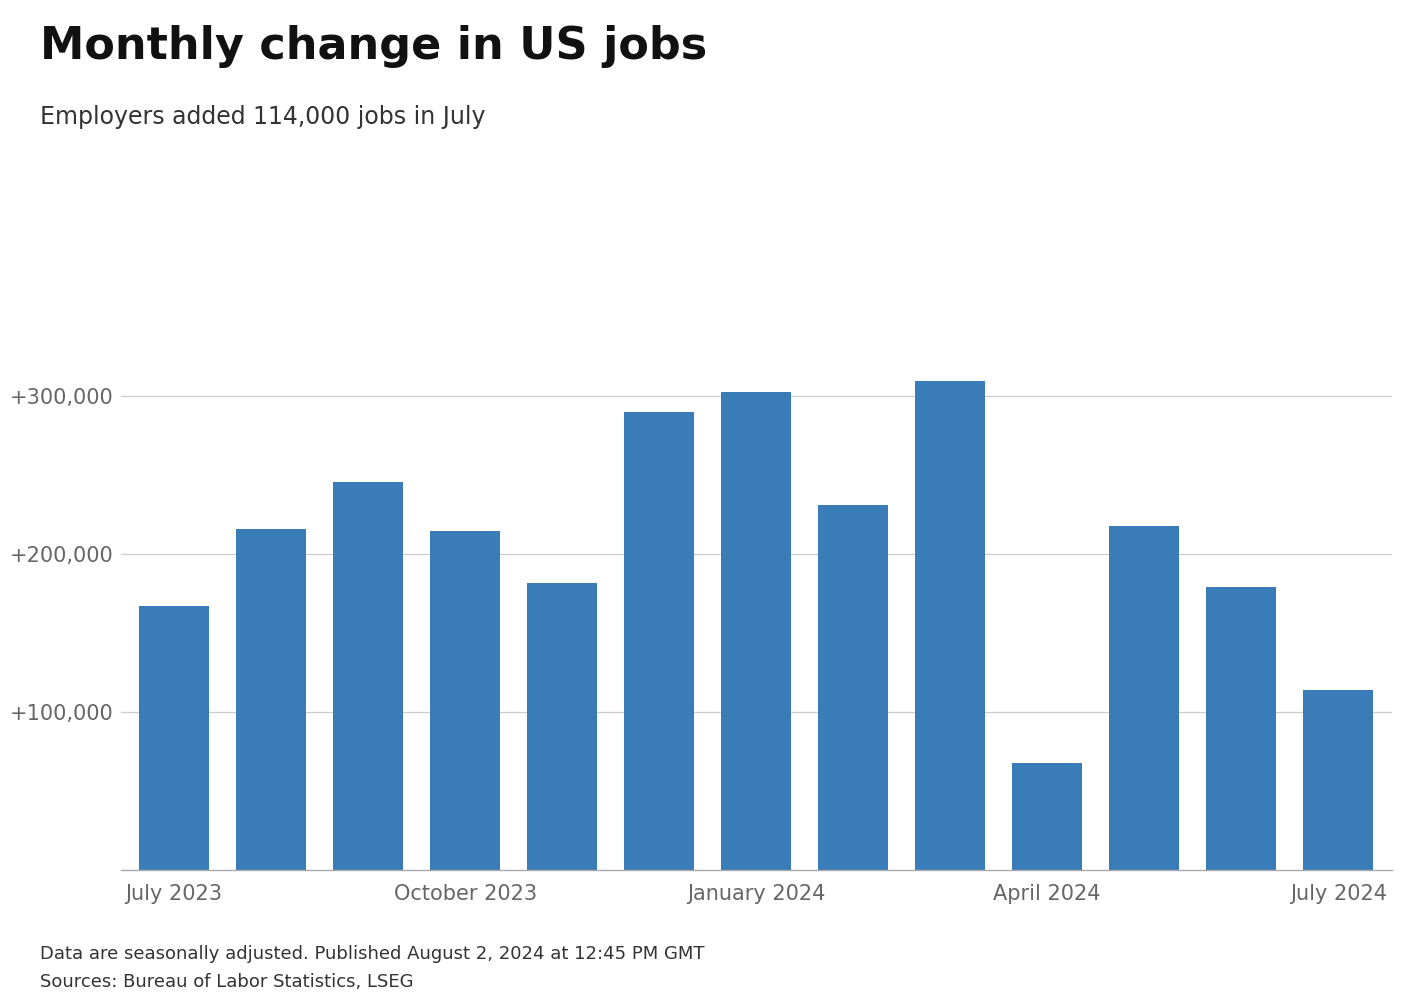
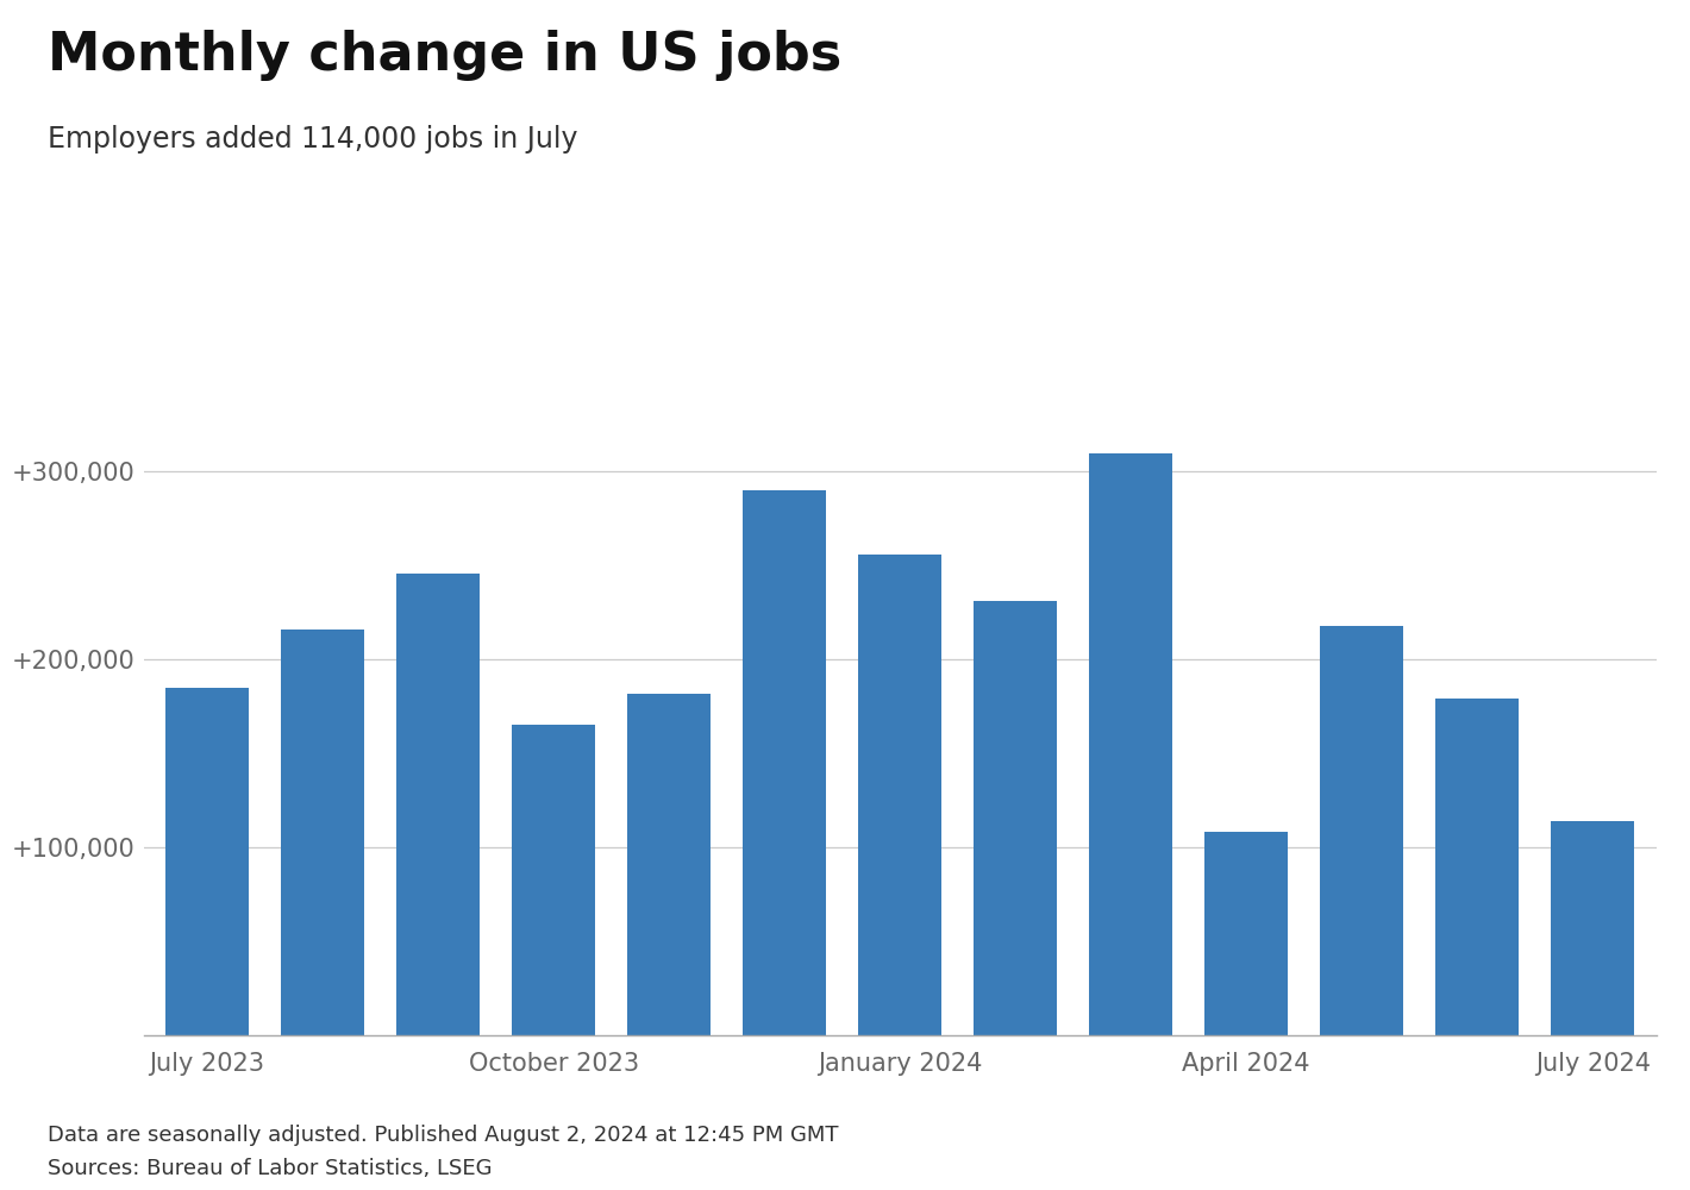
July 2023: 167,000 -> 185,000
October 2023: 215,000 -> 165,000
January 2024: 303,000 -> 256,000
April 2024: 68,000 -> 108,000
